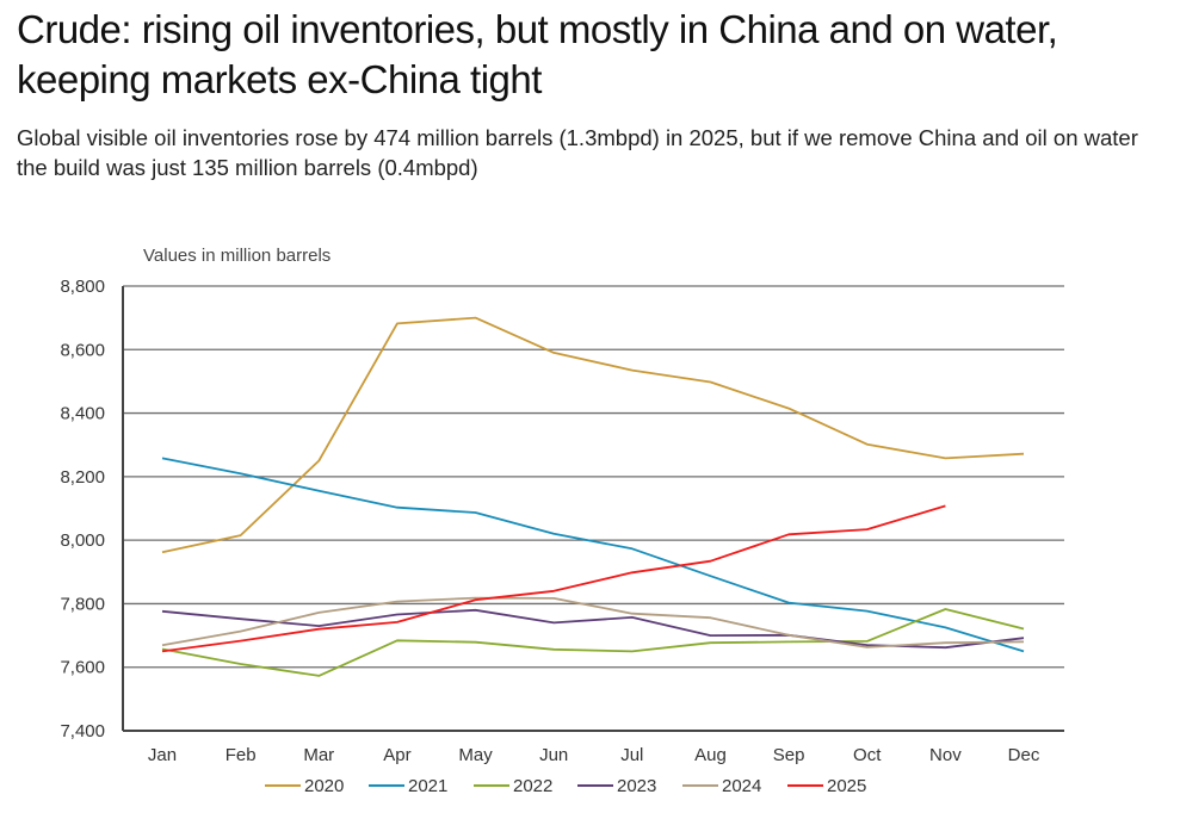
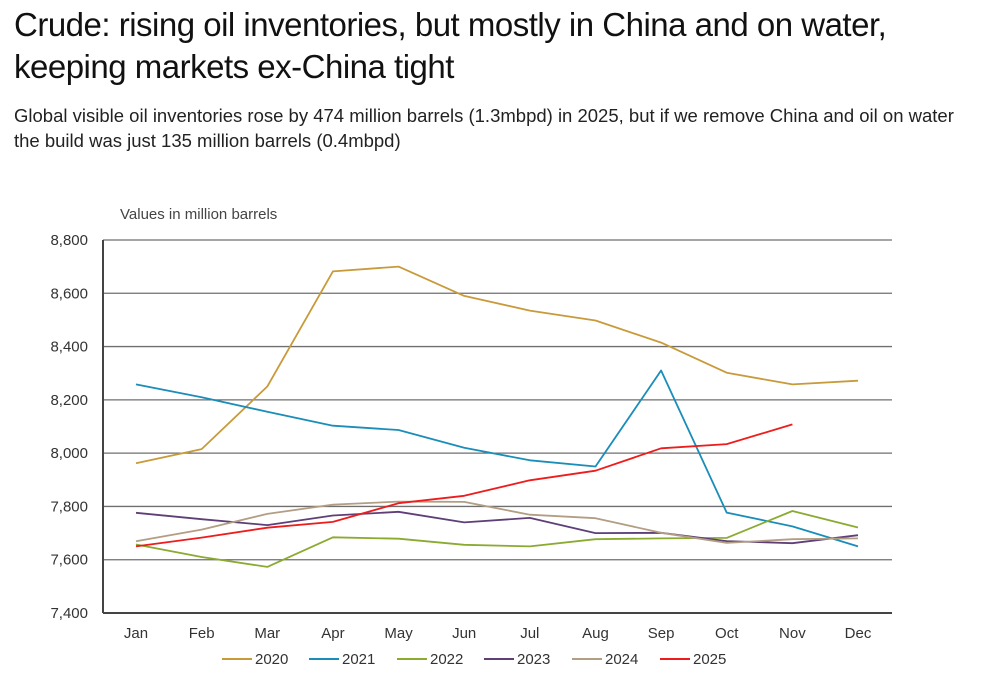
2021/Aug: 7890 -> 7950
2021/Sep: 7800 -> 8310
